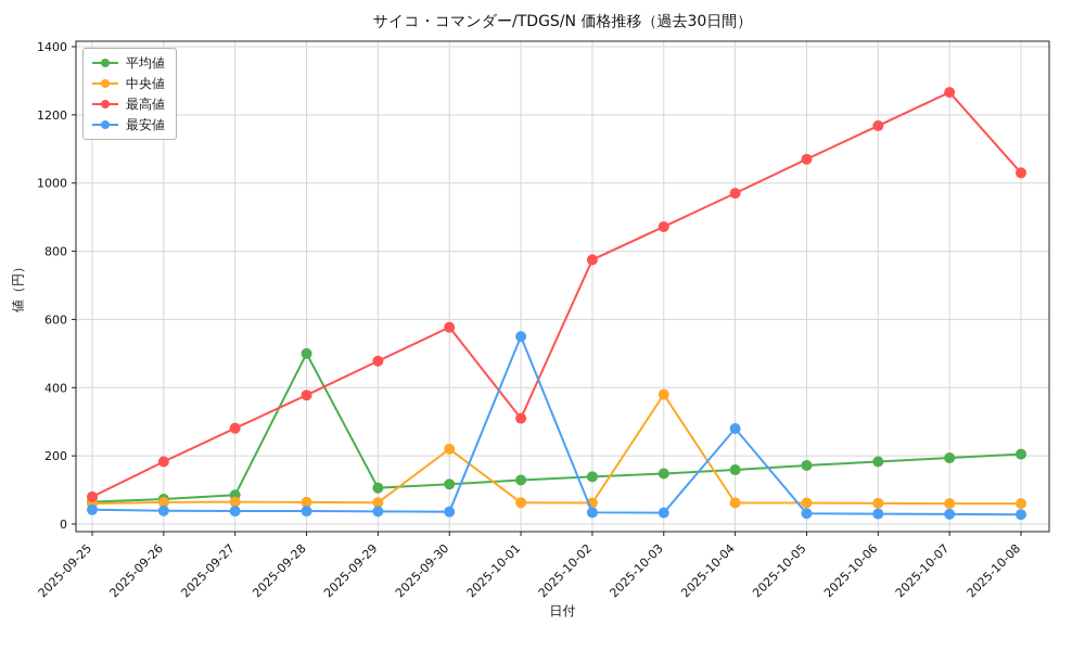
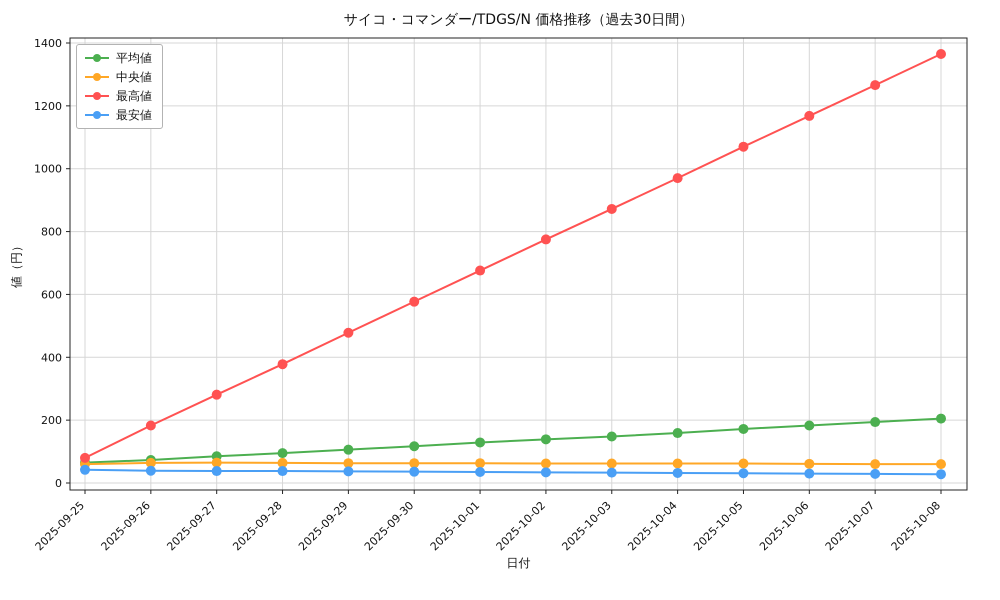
平均値/2025-09-28: 500 -> 100
中央値/2025-09-30: 220 -> 60
最高値/2025-10-01: 310 -> 680
最安値/2025-10-01: 550 -> 40
中央値/2025-10-03: 380 -> 60
最安値/2025-10-04: 280 -> 30
最高値/2025-10-08: 1030 -> 1360
